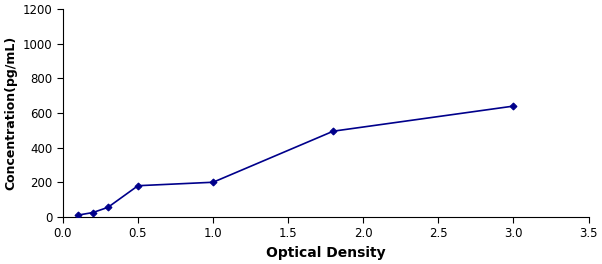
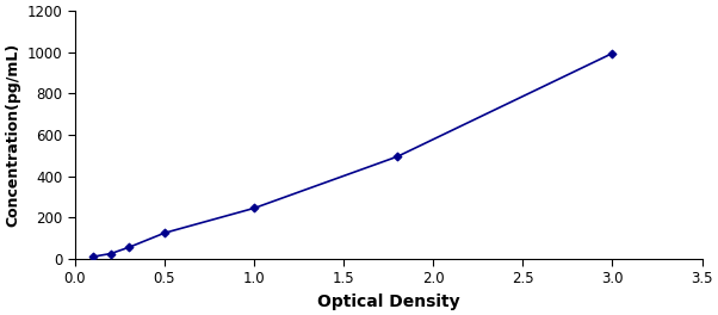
0.5: 180 -> 120
1.0: 200 -> 240
3.0: 640 -> 1000
